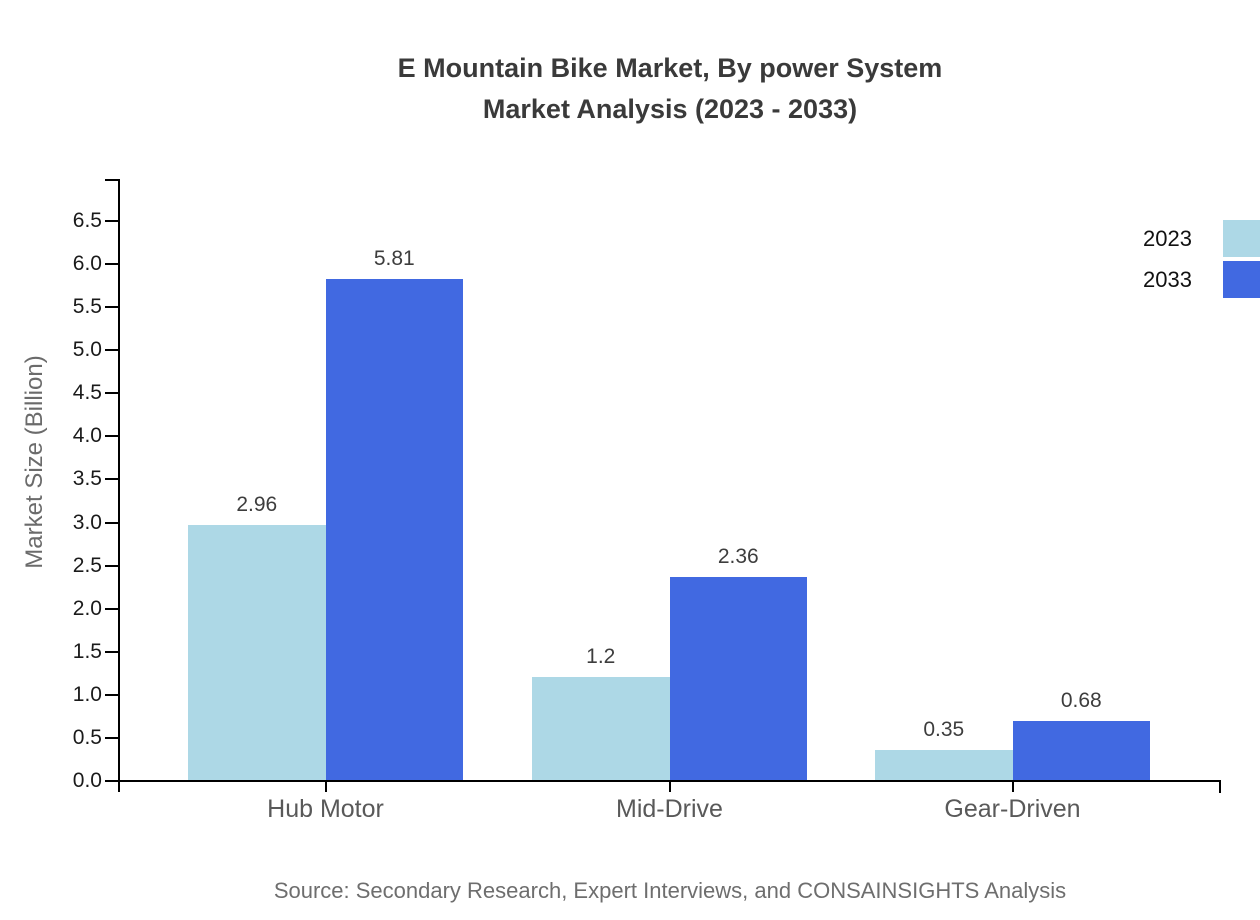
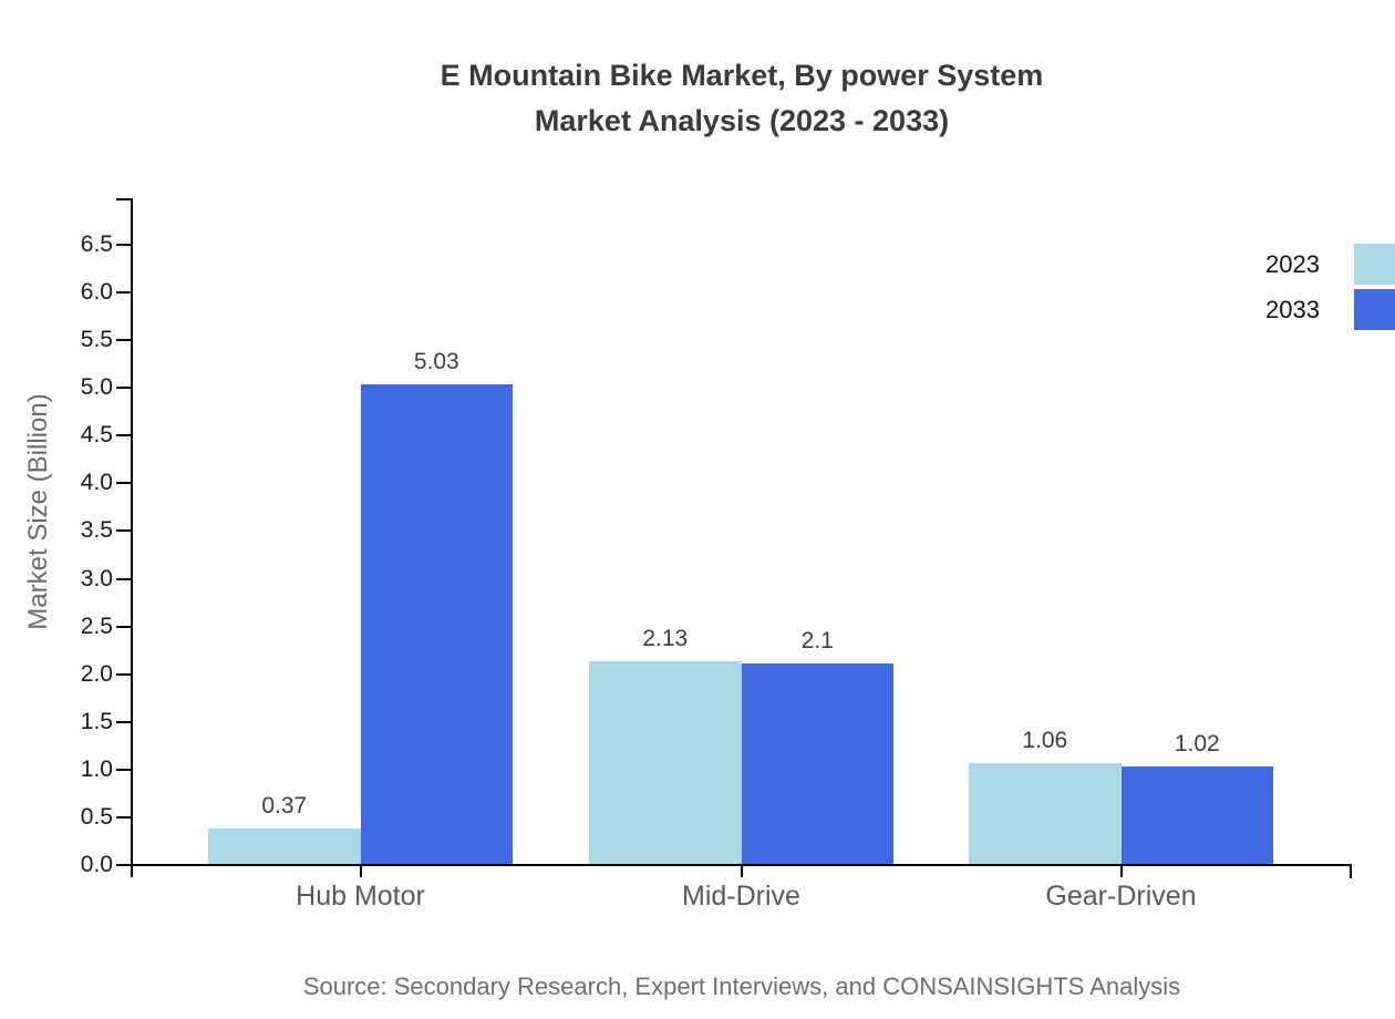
2023/Hub Motor: 2.96 -> 0.37
2033/Hub Motor: 5.81 -> 5.03
2023/Mid-Drive: 1.2 -> 2.13
2033/Mid-Drive: 2.36 -> 2.1
2023/Gear-Driven: 0.35 -> 1.06
2033/Gear-Driven: 0.68 -> 1.02
